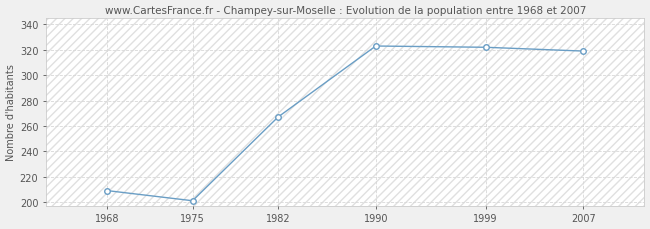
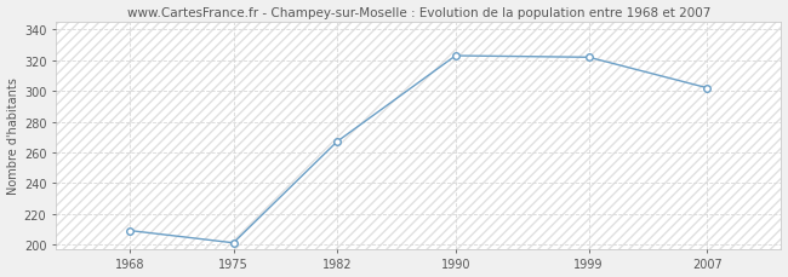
2007: 319 -> 302
